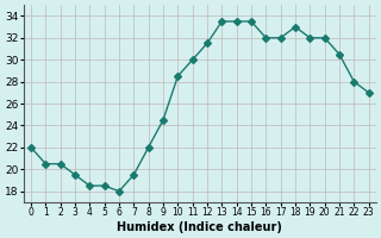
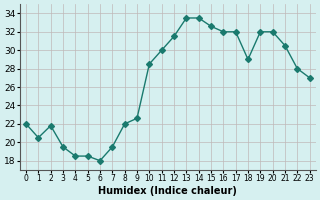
2: 20.5 -> 21.8
9: 24.5 -> 22.6
15: 33.5 -> 32.6
18: 33.0 -> 29.0
